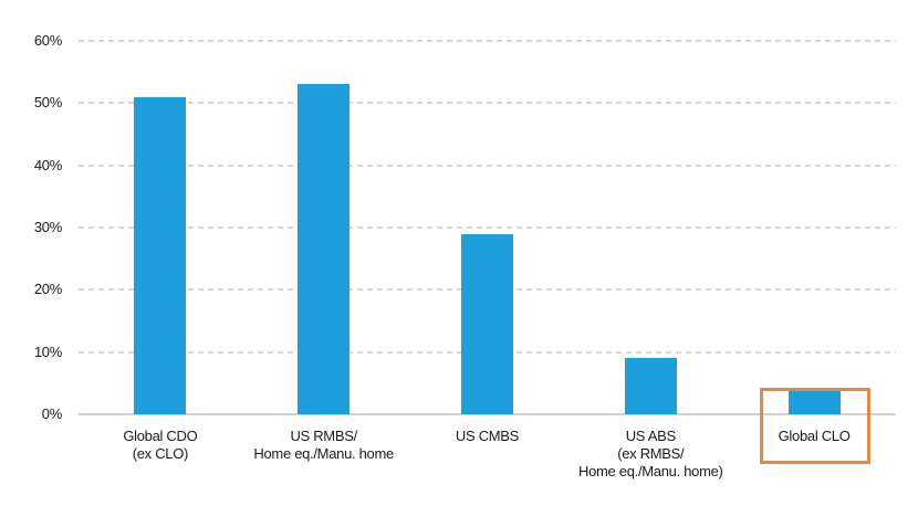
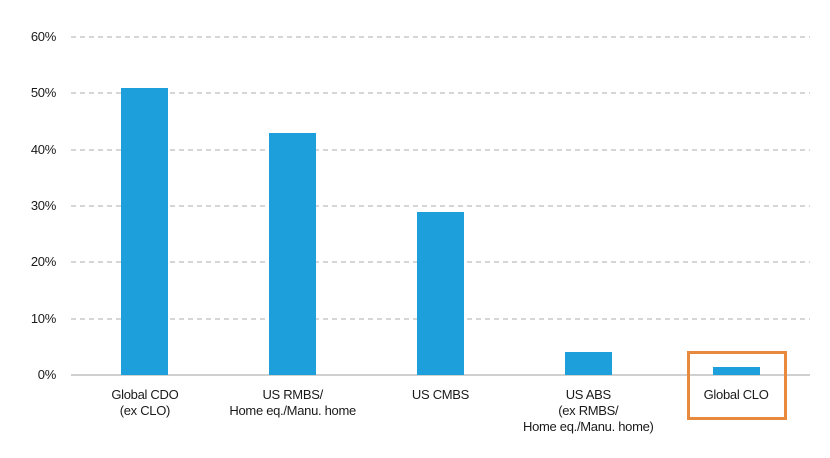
US RMBS/ Home eq./Manu. home: 53% -> 43%
US ABS (ex RMBS/ Home eq./Manu. home): 9% -> 4%
Global CLO: 4% -> 2%
